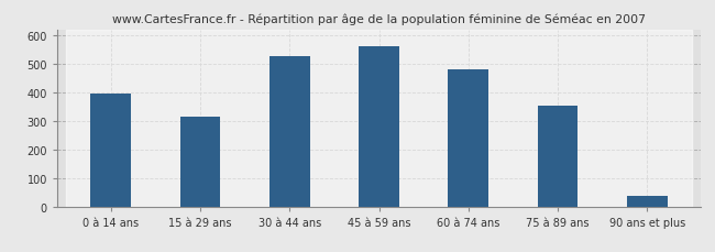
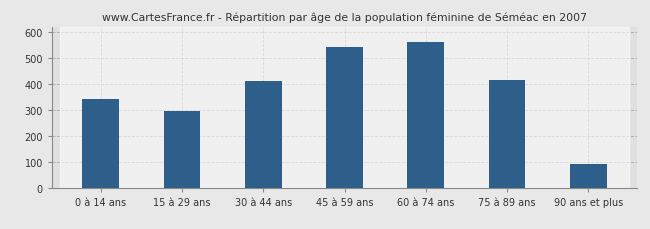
0 à 14 ans: 395 -> 340
15 à 29 ans: 315 -> 295
30 à 44 ans: 527 -> 410
45 à 59 ans: 562 -> 540
60 à 74 ans: 481 -> 560
75 à 89 ans: 352 -> 415
90 ans et plus: 38 -> 90
